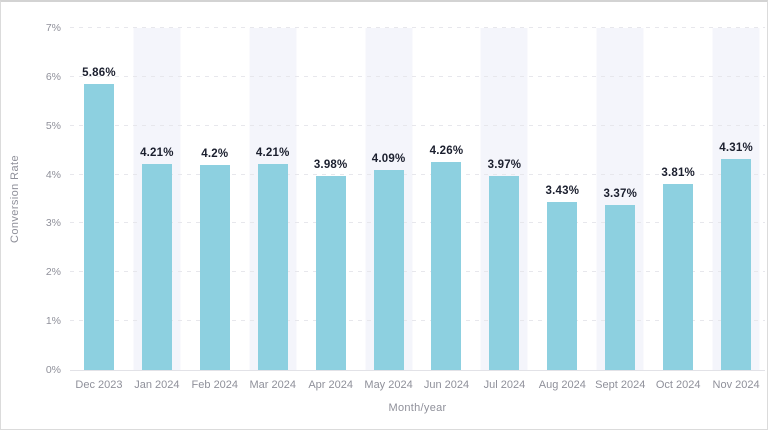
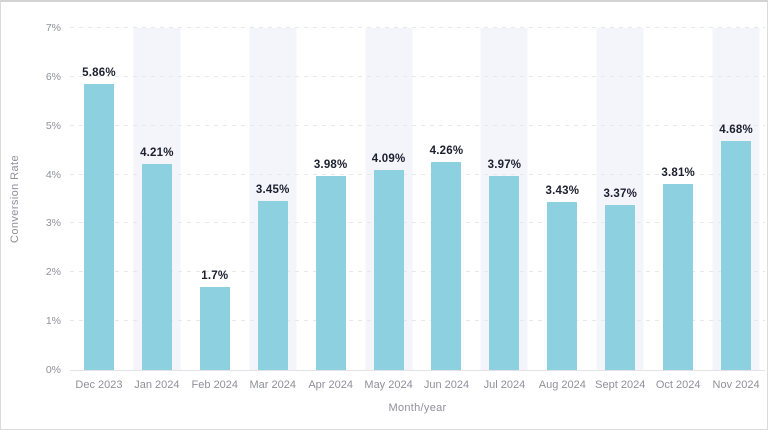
Feb 2024: 4.2% -> 1.7%
Mar 2024: 4.21% -> 3.45%
Nov 2024: 4.31% -> 4.68%
